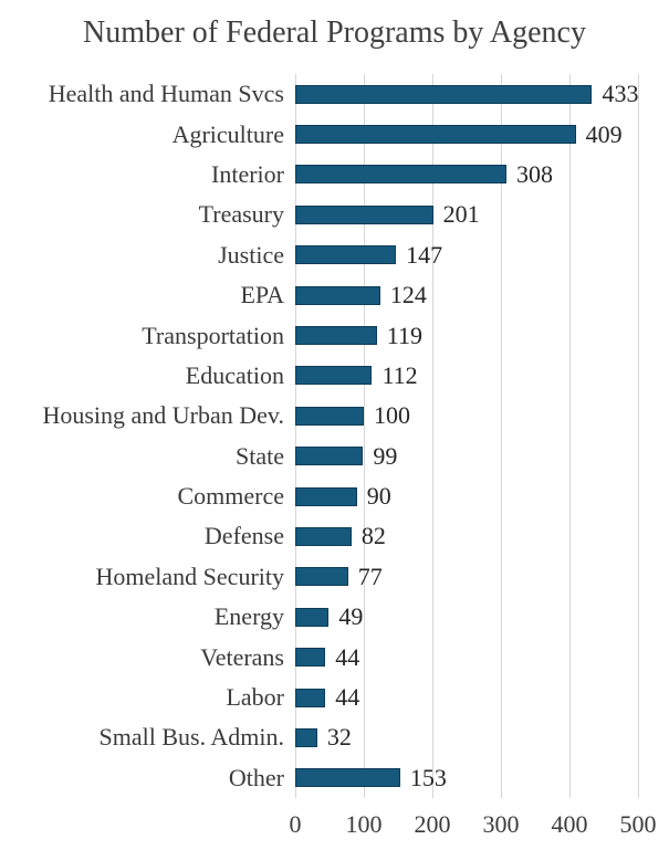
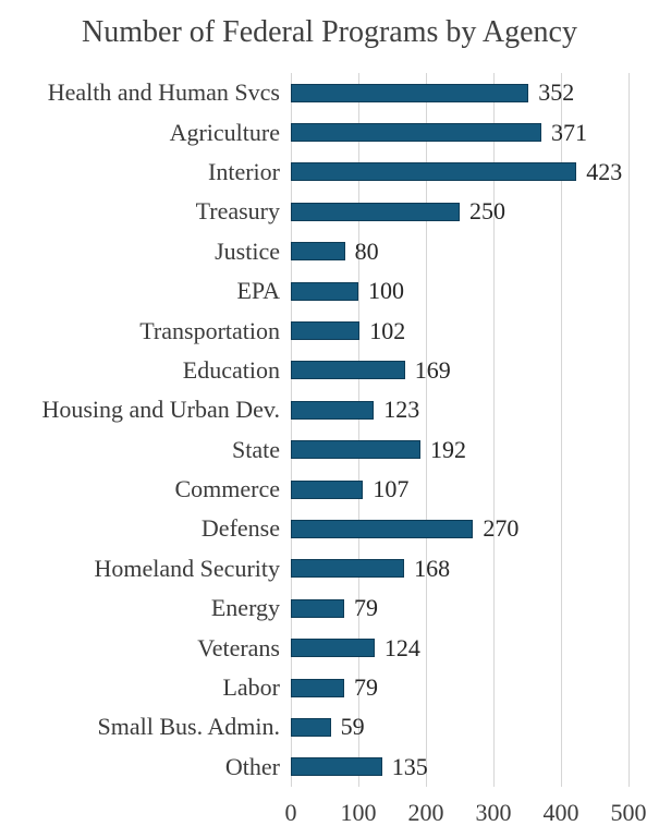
Health and Human Svcs: 433 -> 352
Agriculture: 409 -> 371
Interior: 308 -> 423
Treasury: 201 -> 250
Justice: 147 -> 80
EPA: 124 -> 100
Transportation: 119 -> 102
Education: 112 -> 169
Housing and Urban Dev.: 100 -> 123
State: 99 -> 192
Commerce: 90 -> 107
Defense: 82 -> 270
Homeland Security: 77 -> 168
Energy: 49 -> 79
Veterans: 44 -> 124
Labor: 44 -> 79
Small Bus. Admin.: 32 -> 59
Other: 153 -> 135
